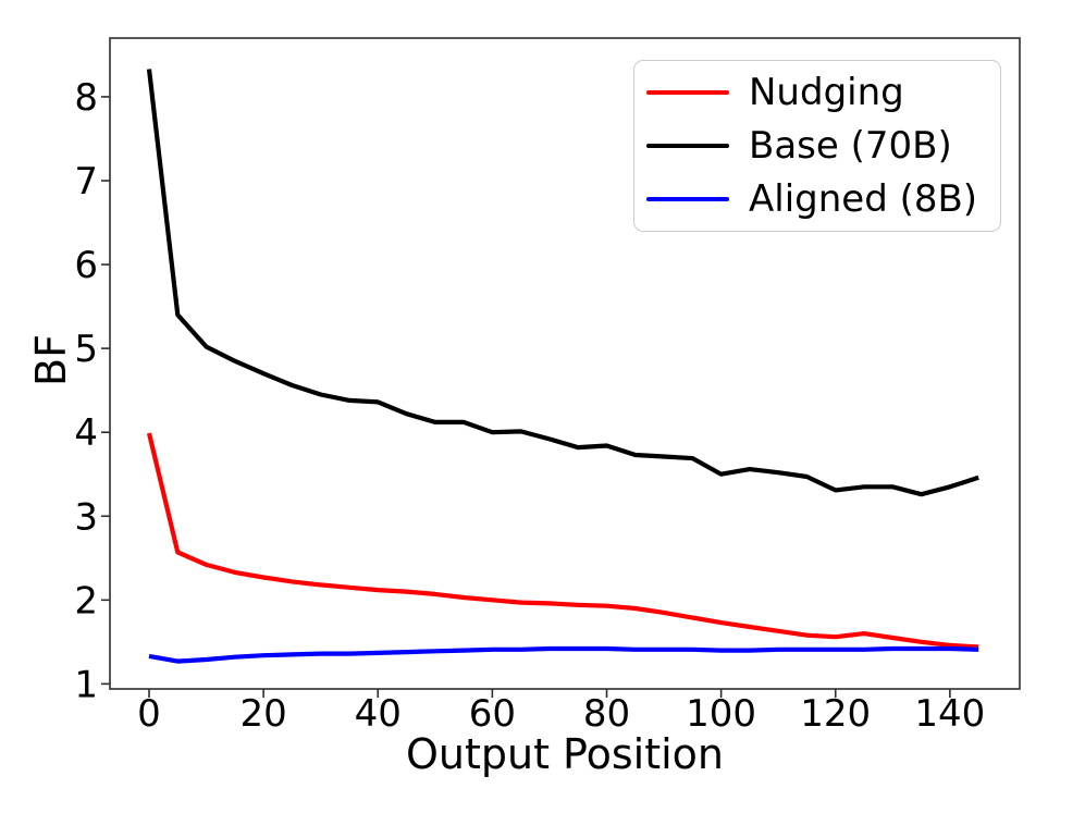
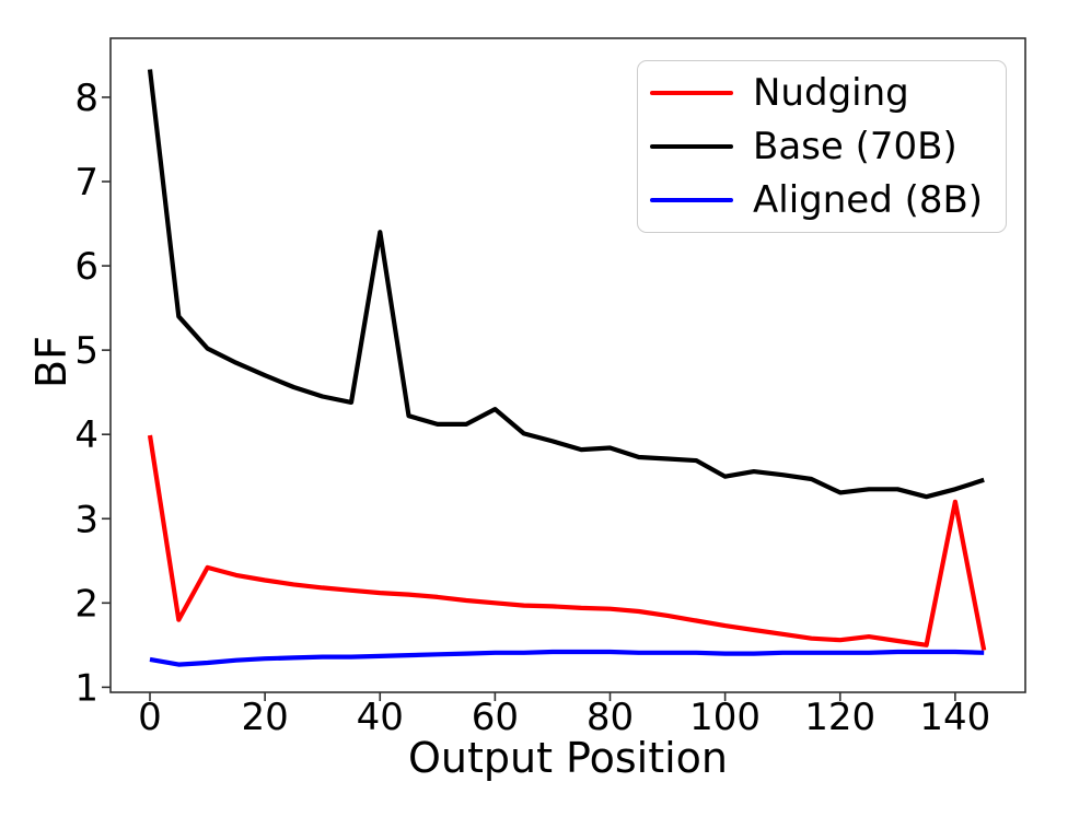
Nudging/5: 2.6 -> 1.8
Base (70B)/40: 4.4 -> 6.4
Base (70B)/60: 4.0 -> 4.3
Nudging/140: 1.5 -> 3.2
